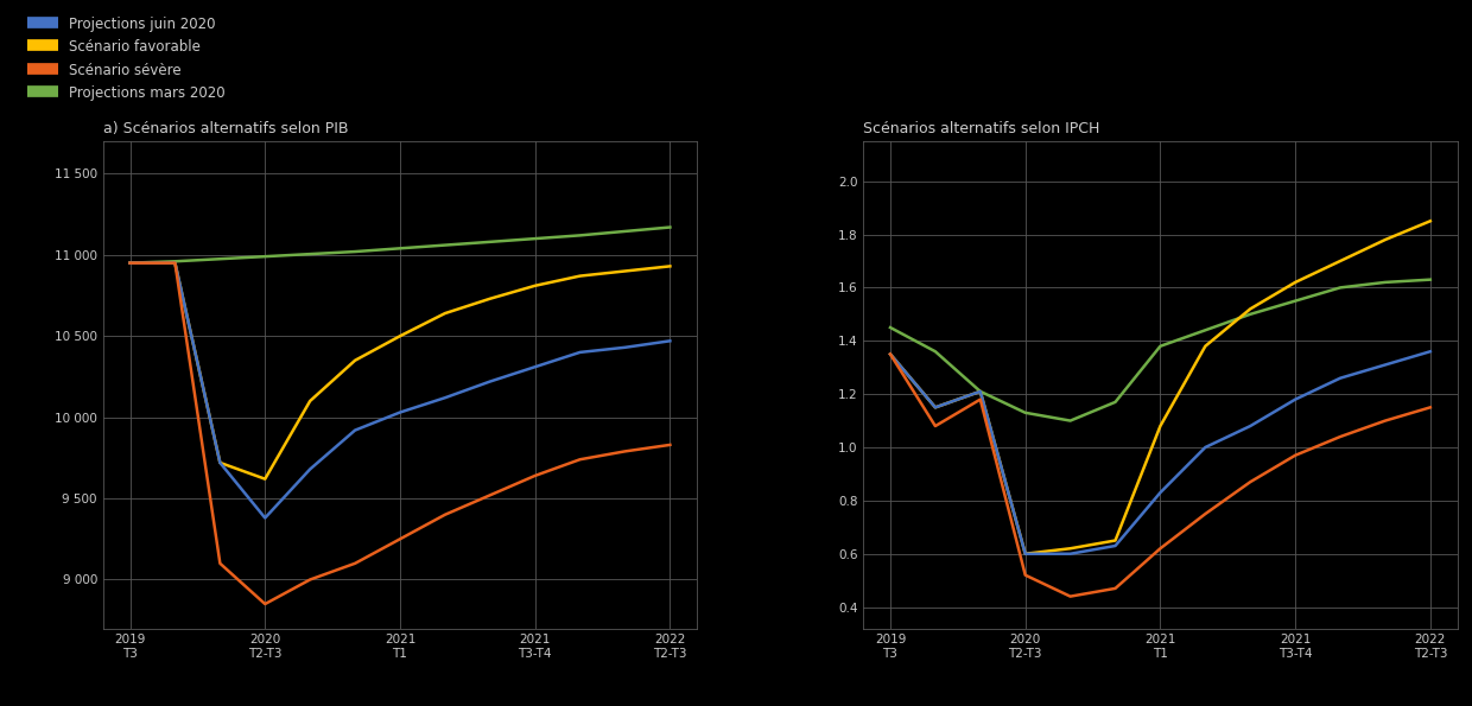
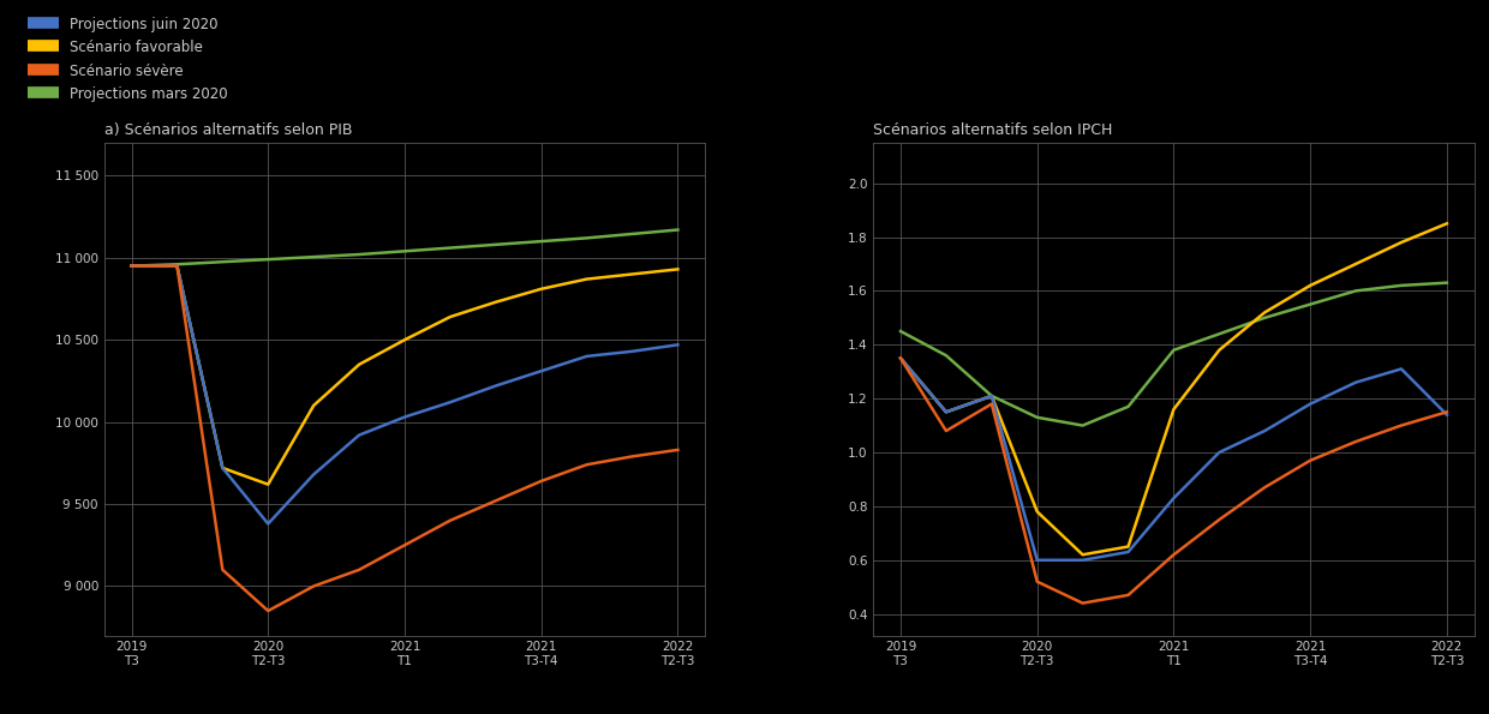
Scénarios alternatifs selon IPCH/Scénario favorable/2020 T2-T3: 0.60 -> 0.78
Scénarios alternatifs selon IPCH/Scénario favorable/2021 T1: 1.08 -> 1.16
Scénarios alternatifs selon IPCH/Projections juin 2020/2022 T2-T3: 1.36 -> 1.14
